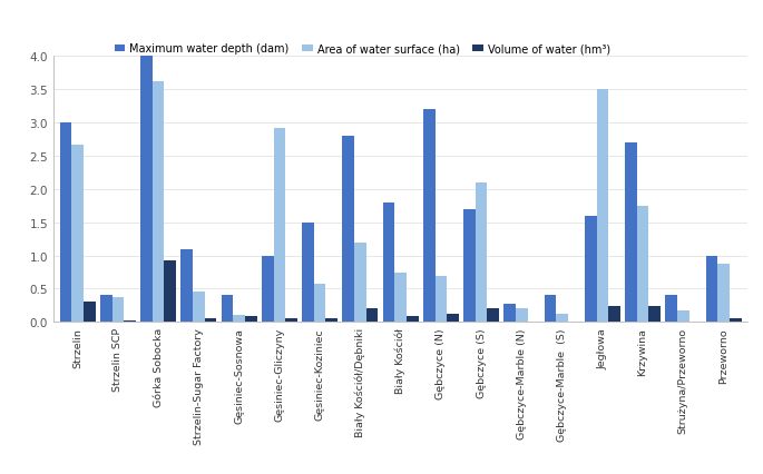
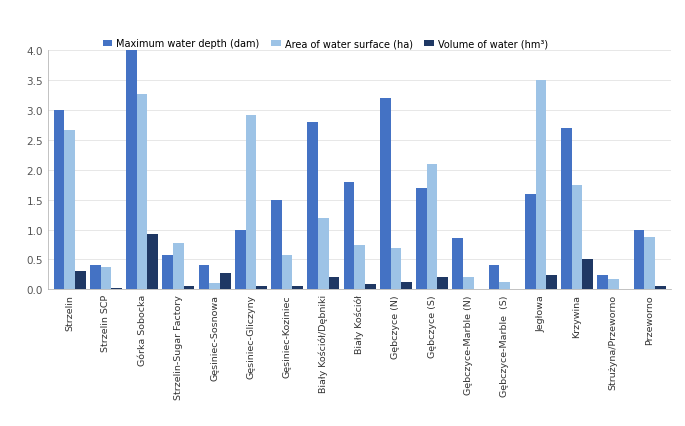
Area of water surface (ha)/Górka Sobocka: 3.62 -> 3.26
Maximum water depth (dam)/Strzelin-Sugar Factory: 1.10 -> 0.58
Area of water surface (ha)/Strzelin-Sugar Factory: 0.45 -> 0.78
Volume of water (hm³)/Gęsiniec-Sosnowa: 0.09 -> 0.28
Maximum water depth (dam)/Gębczyce-Marble (N): 0.28 -> 0.86
Volume of water (hm³)/Krzywina: 0.24 -> 0.50
Maximum water depth (dam)/Strużyna/Przeworno: 0.40 -> 0.24
